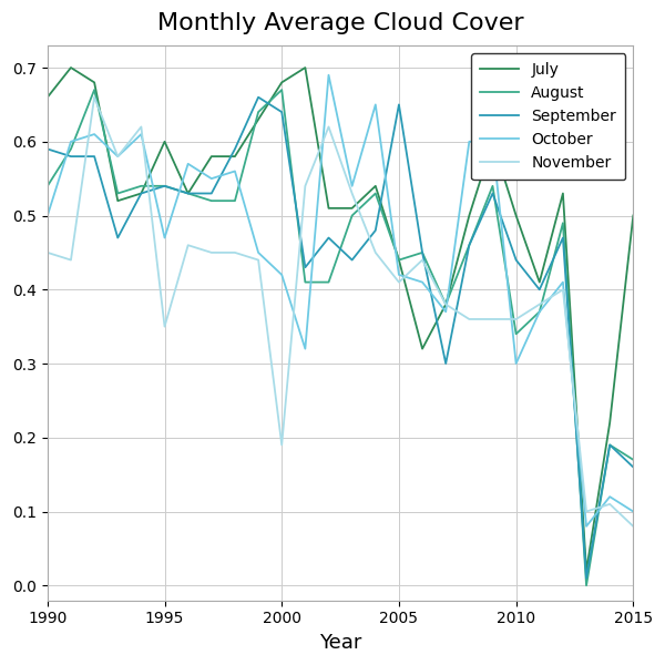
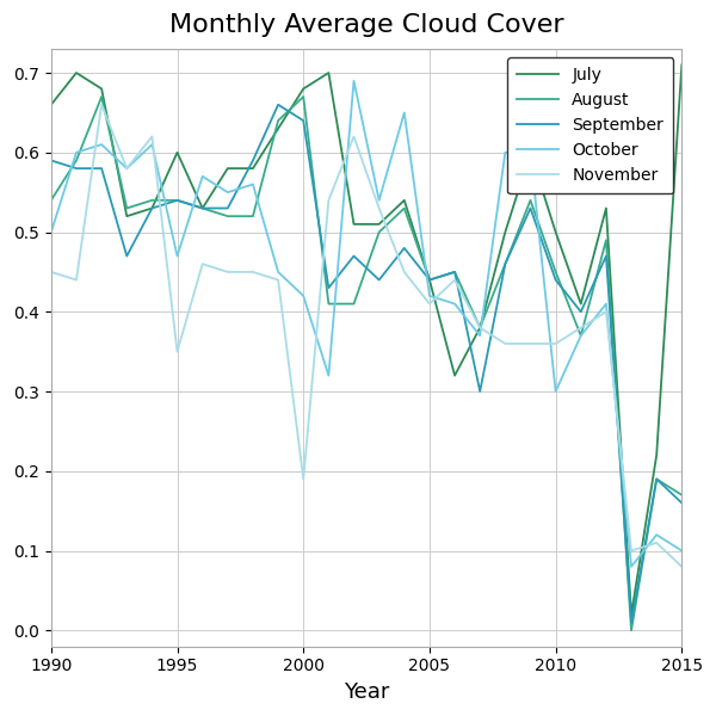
September/2005: 0.65 -> 0.44
August/2010: 0.34 -> 0.45
July/2015: 0.50 -> 0.71
